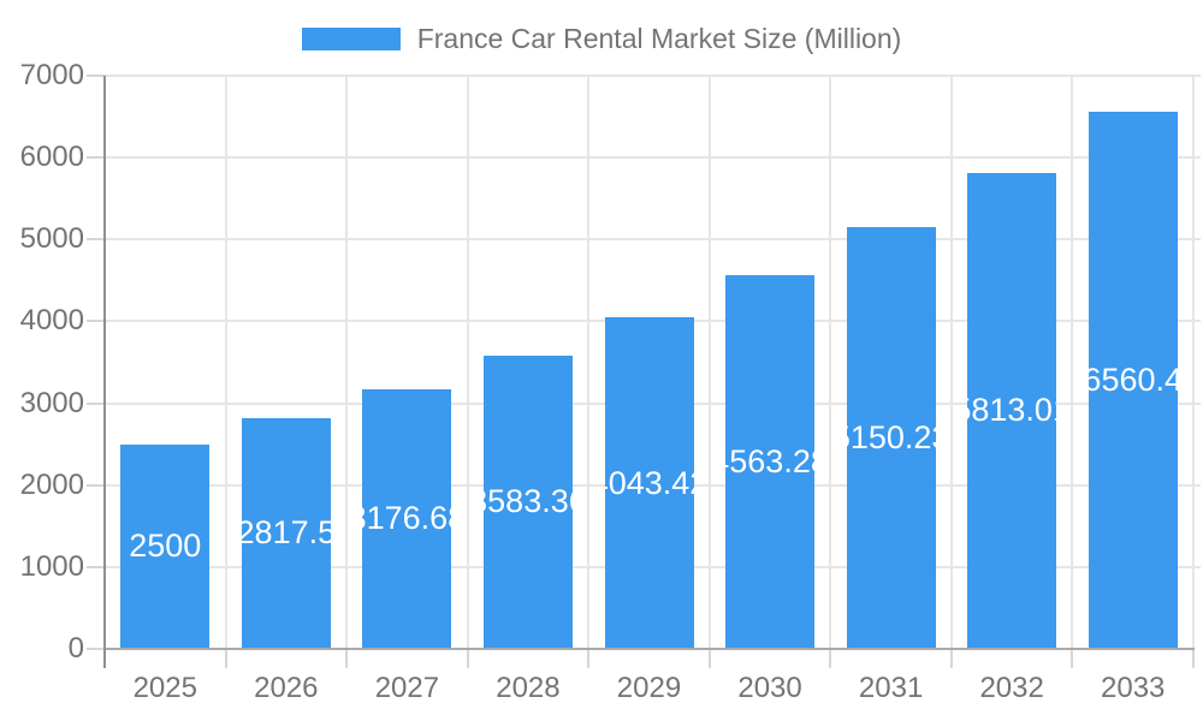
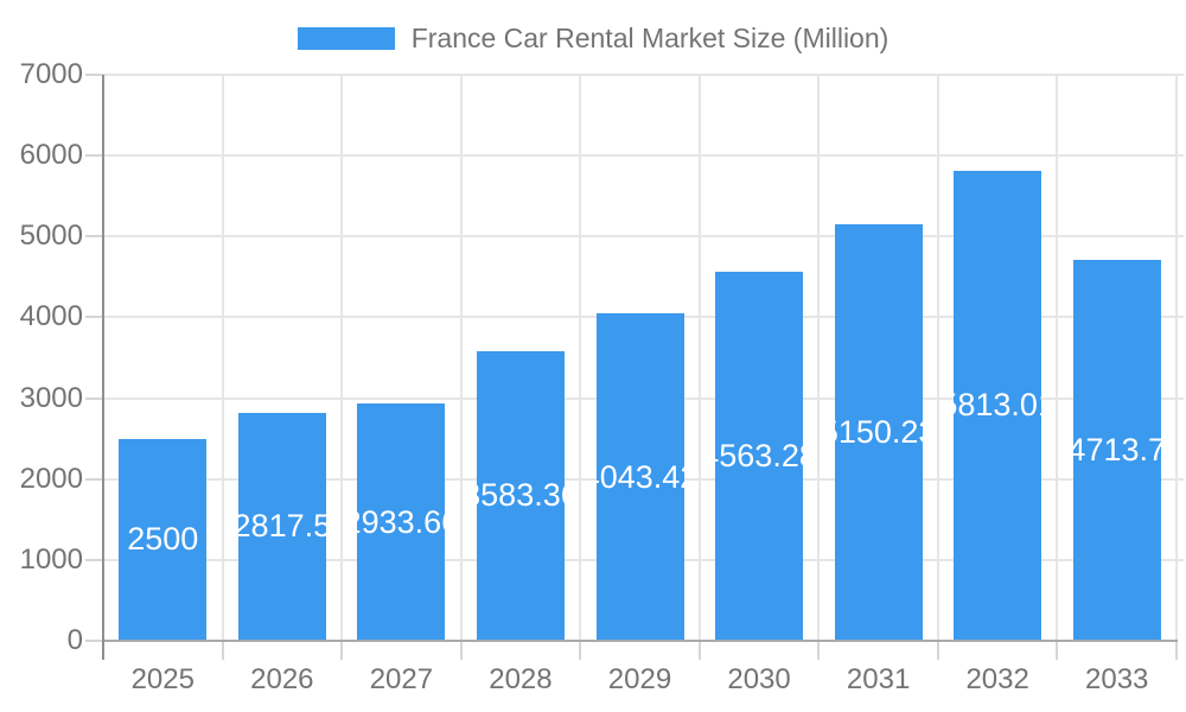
2027: 3176.68 -> 2933.66
2033: 6560.4 -> 4713.7
